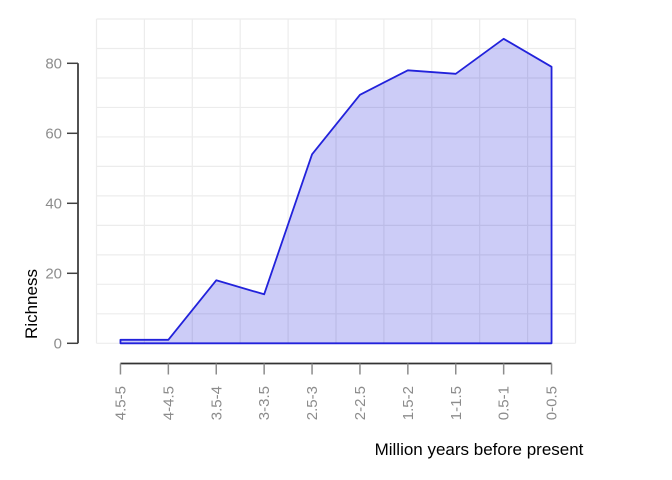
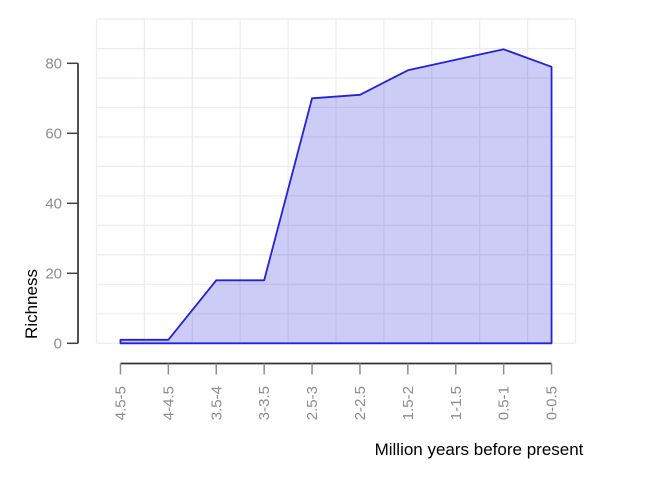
3-3.5: 14 -> 18
2.5-3: 54 -> 70
1-1.5: 77 -> 81
0.5-1: 87 -> 84
